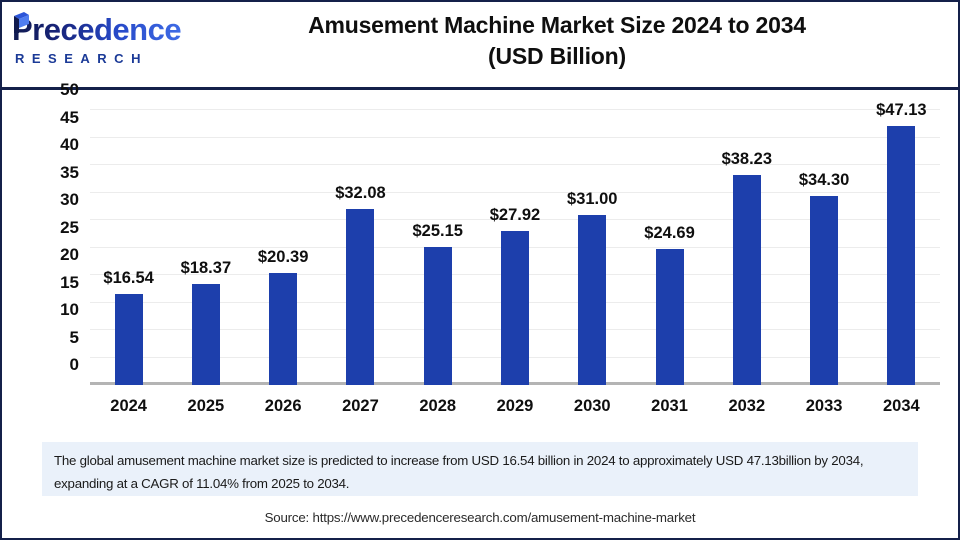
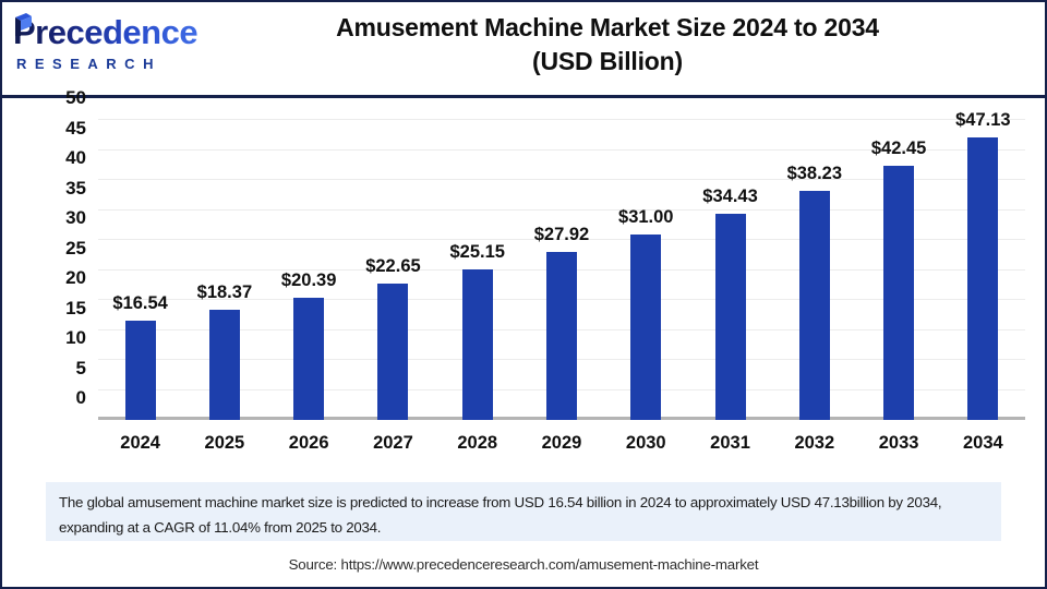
2027: $32.08 -> $22.65
2031: $24.69 -> $34.43
2033: $34.30 -> $42.45
